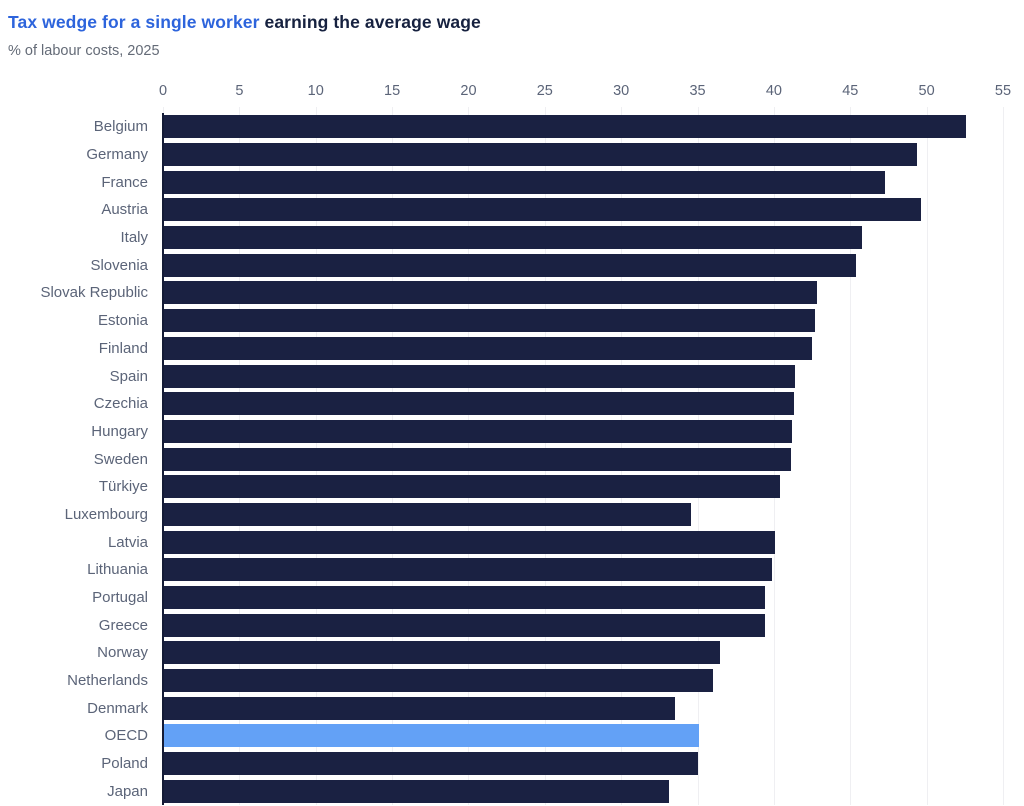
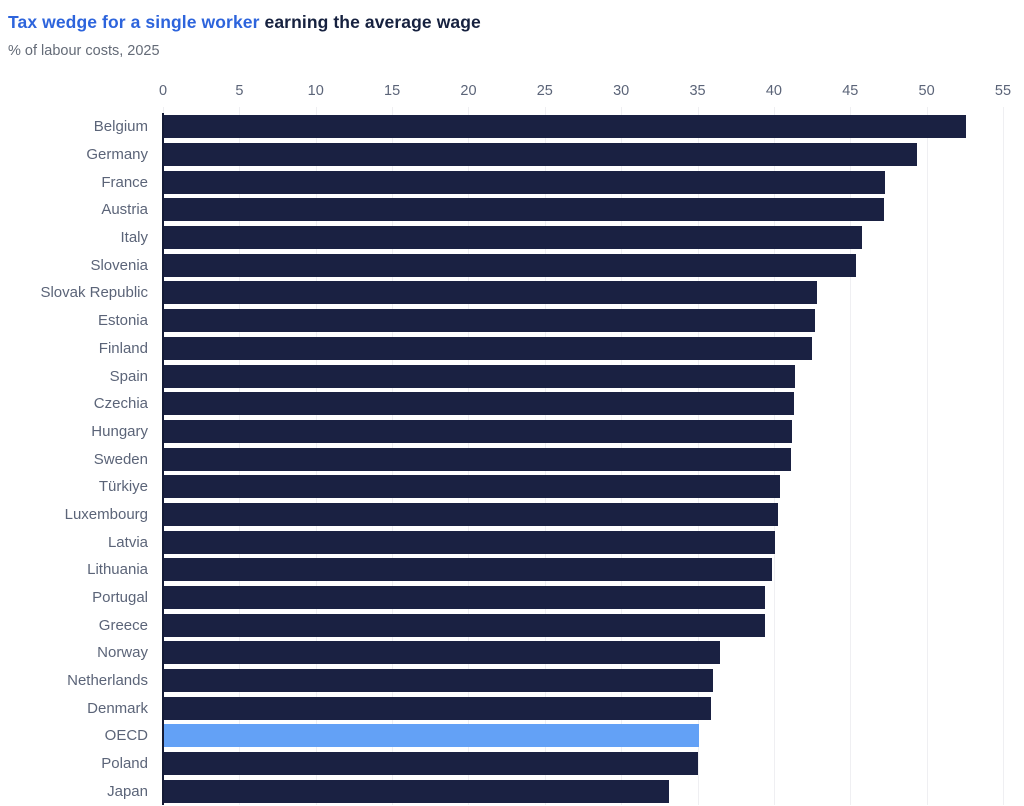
Austria: 49.6 -> 47.2
Luxembourg: 34.6 -> 40.3
Denmark: 33.5 -> 35.9
